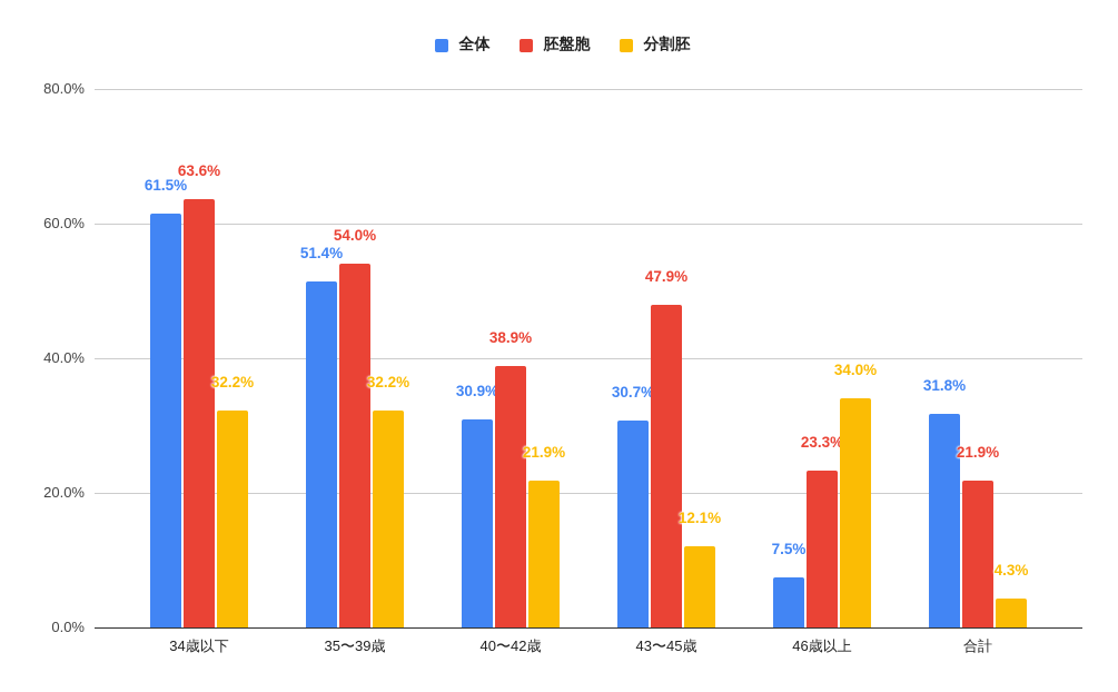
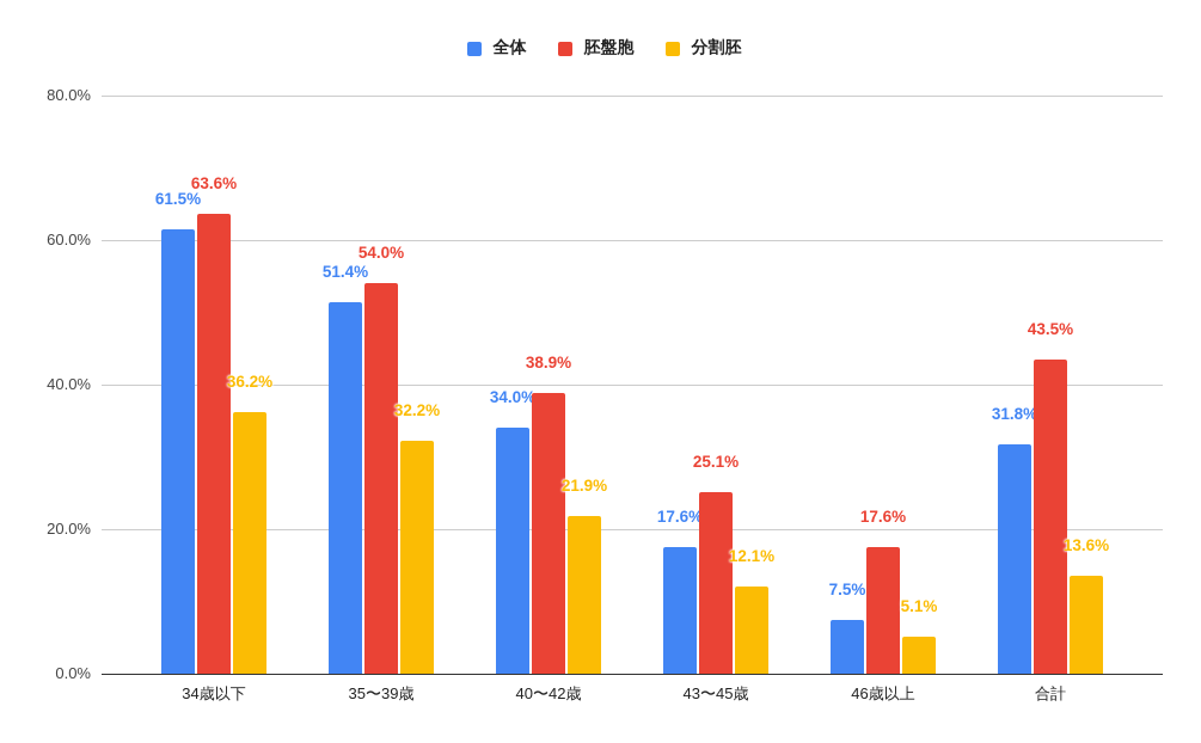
分割胚/34歳以下: 32.2% -> 36.2%
全体/40〜42歳: 30.9% -> 34.0%
全体/43〜45歳: 30.7% -> 17.6%
胚盤胞/43〜45歳: 47.9% -> 25.1%
胚盤胞/46歳以上: 23.3% -> 17.6%
分割胚/46歳以上: 34.0% -> 5.1%
胚盤胞/合計: 21.9% -> 43.5%
分割胚/合計: 4.3% -> 13.6%
